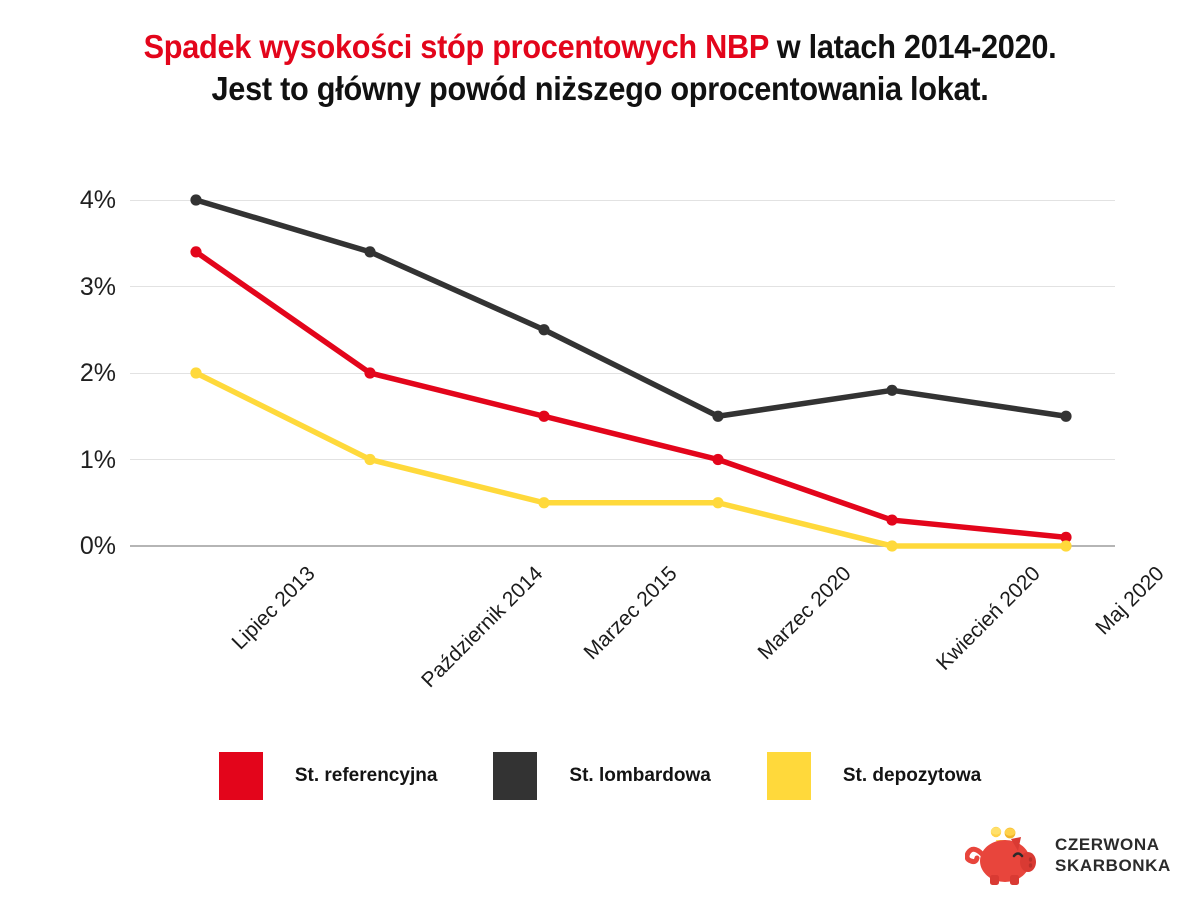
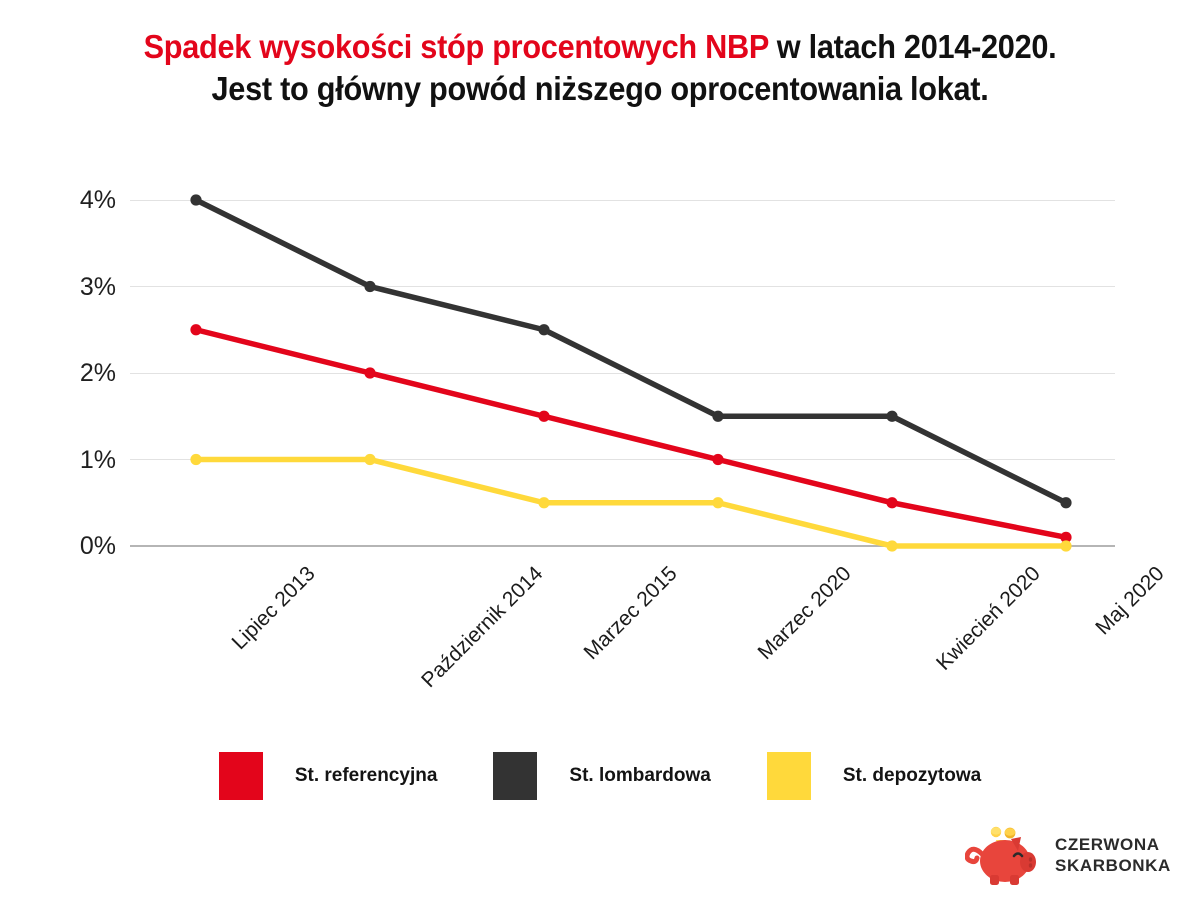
St. referencyjna/Lipiec 2013: 3.4% -> 2.5%
St. depozytowa/Lipiec 2013: 2.0% -> 1.0%
St. lombardowa/Październik 2014: 3.4% -> 3.0%
St. referencyjna/Kwiecień 2020: 0.3% -> 0.5%
St. lombardowa/Kwiecień 2020: 1.8% -> 1.5%
St. lombardowa/Maj 2020: 1.5% -> 0.5%
